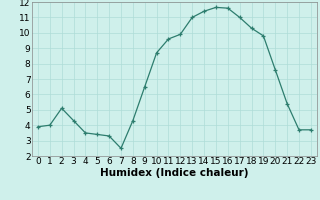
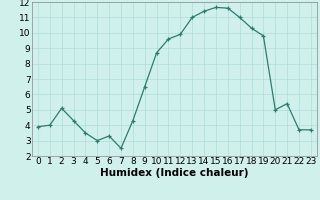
5: 3.4 -> 3.0
20: 7.6 -> 5.0
